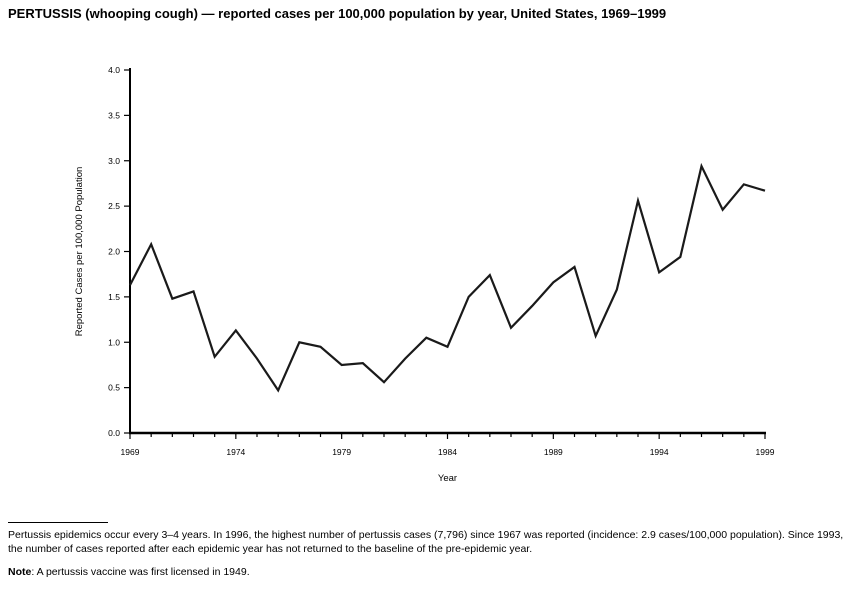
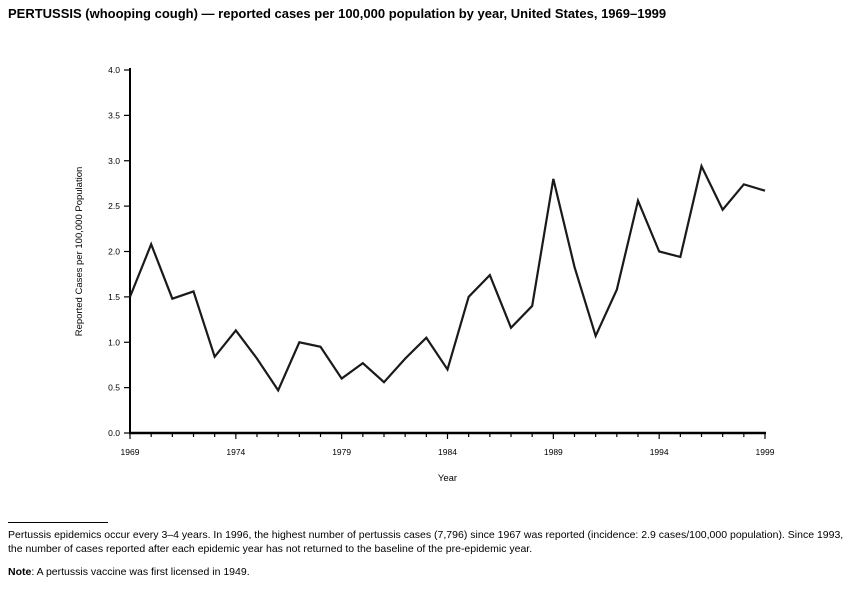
1969: 1.6 -> 1.5
1979: 0.8 -> 0.6
1984: 0.9 -> 0.7
1989: 1.7 -> 2.8
1994: 1.8 -> 2.0
